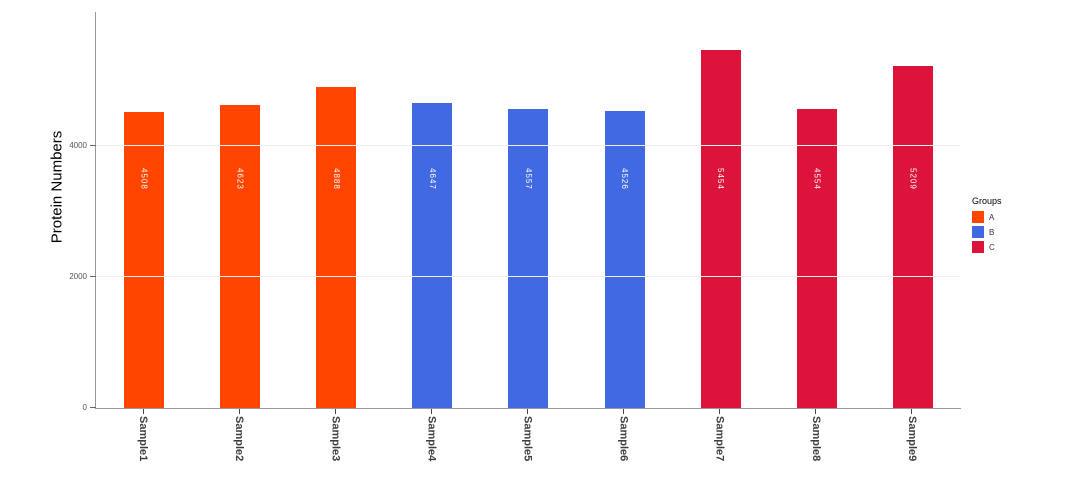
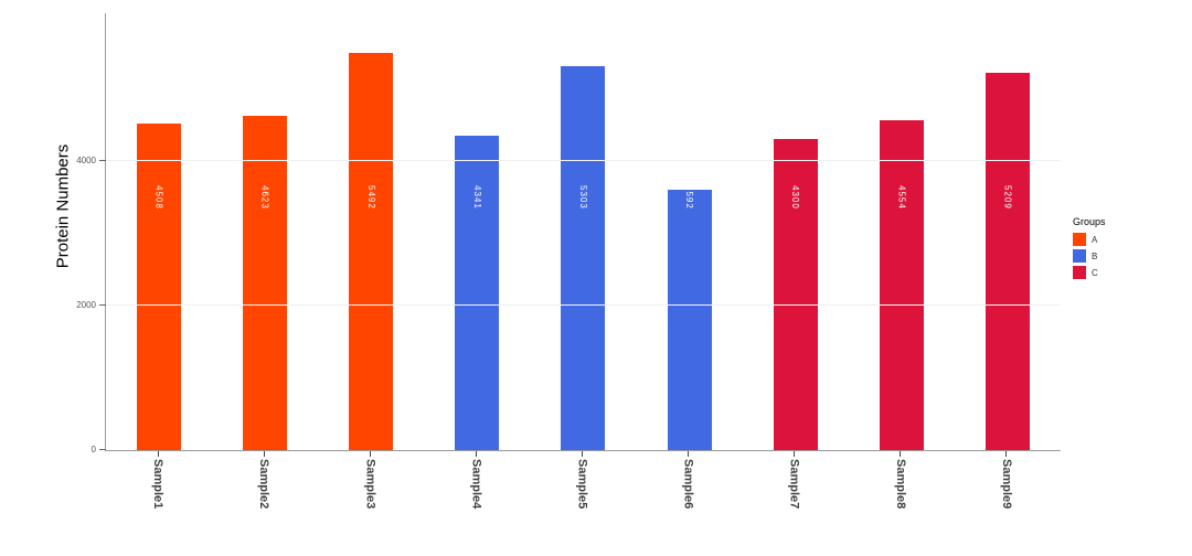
Sample3: 4888 -> 5492
Sample4: 4647 -> 4341
Sample5: 4557 -> 5303
Sample6: 4526 -> 3592
Sample7: 5454 -> 4300
